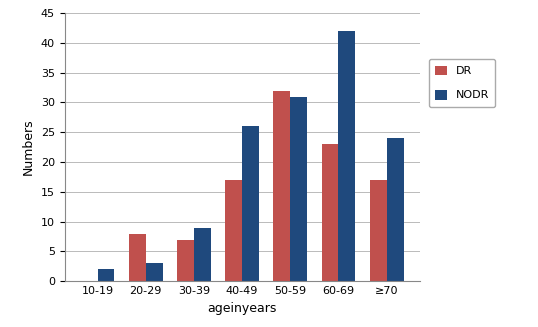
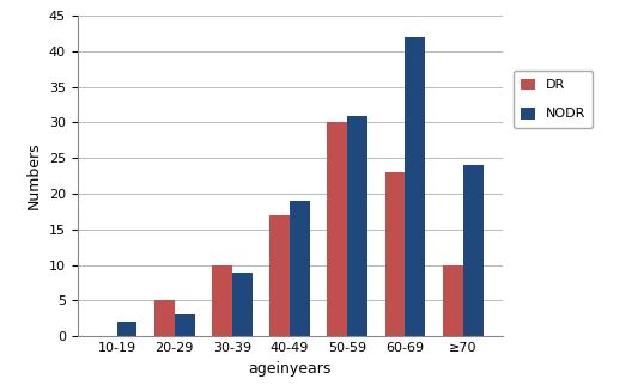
DR/20-29: 8 -> 5
DR/30-39: 7 -> 10
NODR/40-49: 26 -> 19
DR/50-59: 32 -> 30
DR/≥70: 17 -> 10
